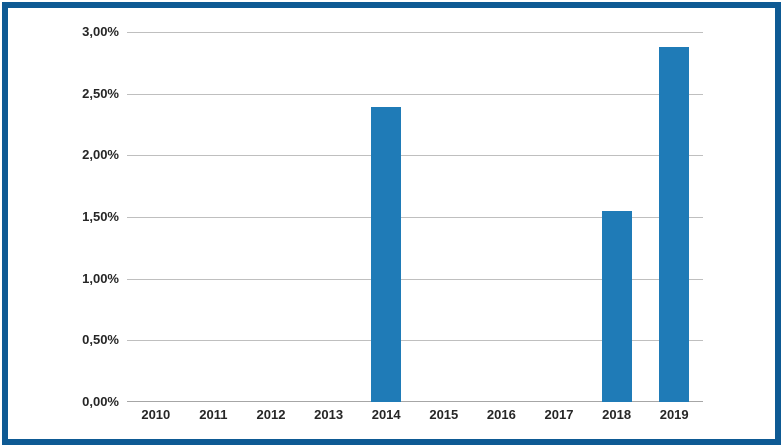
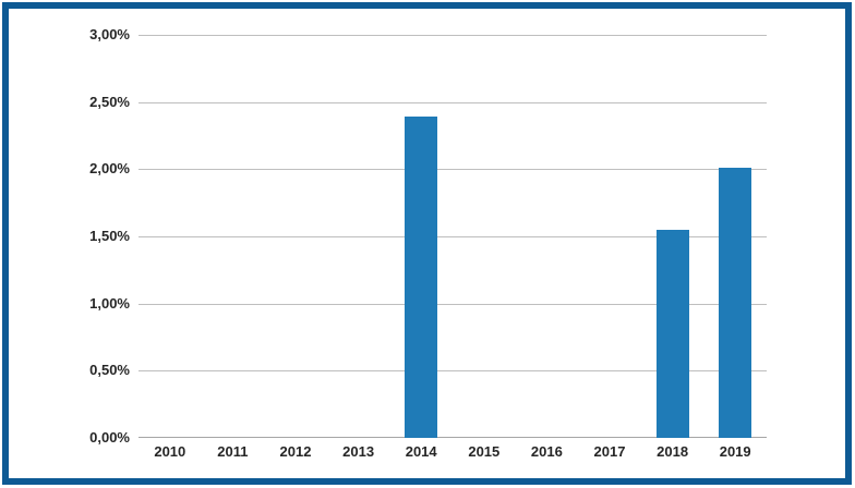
2019: 2,88% -> 2,01%
